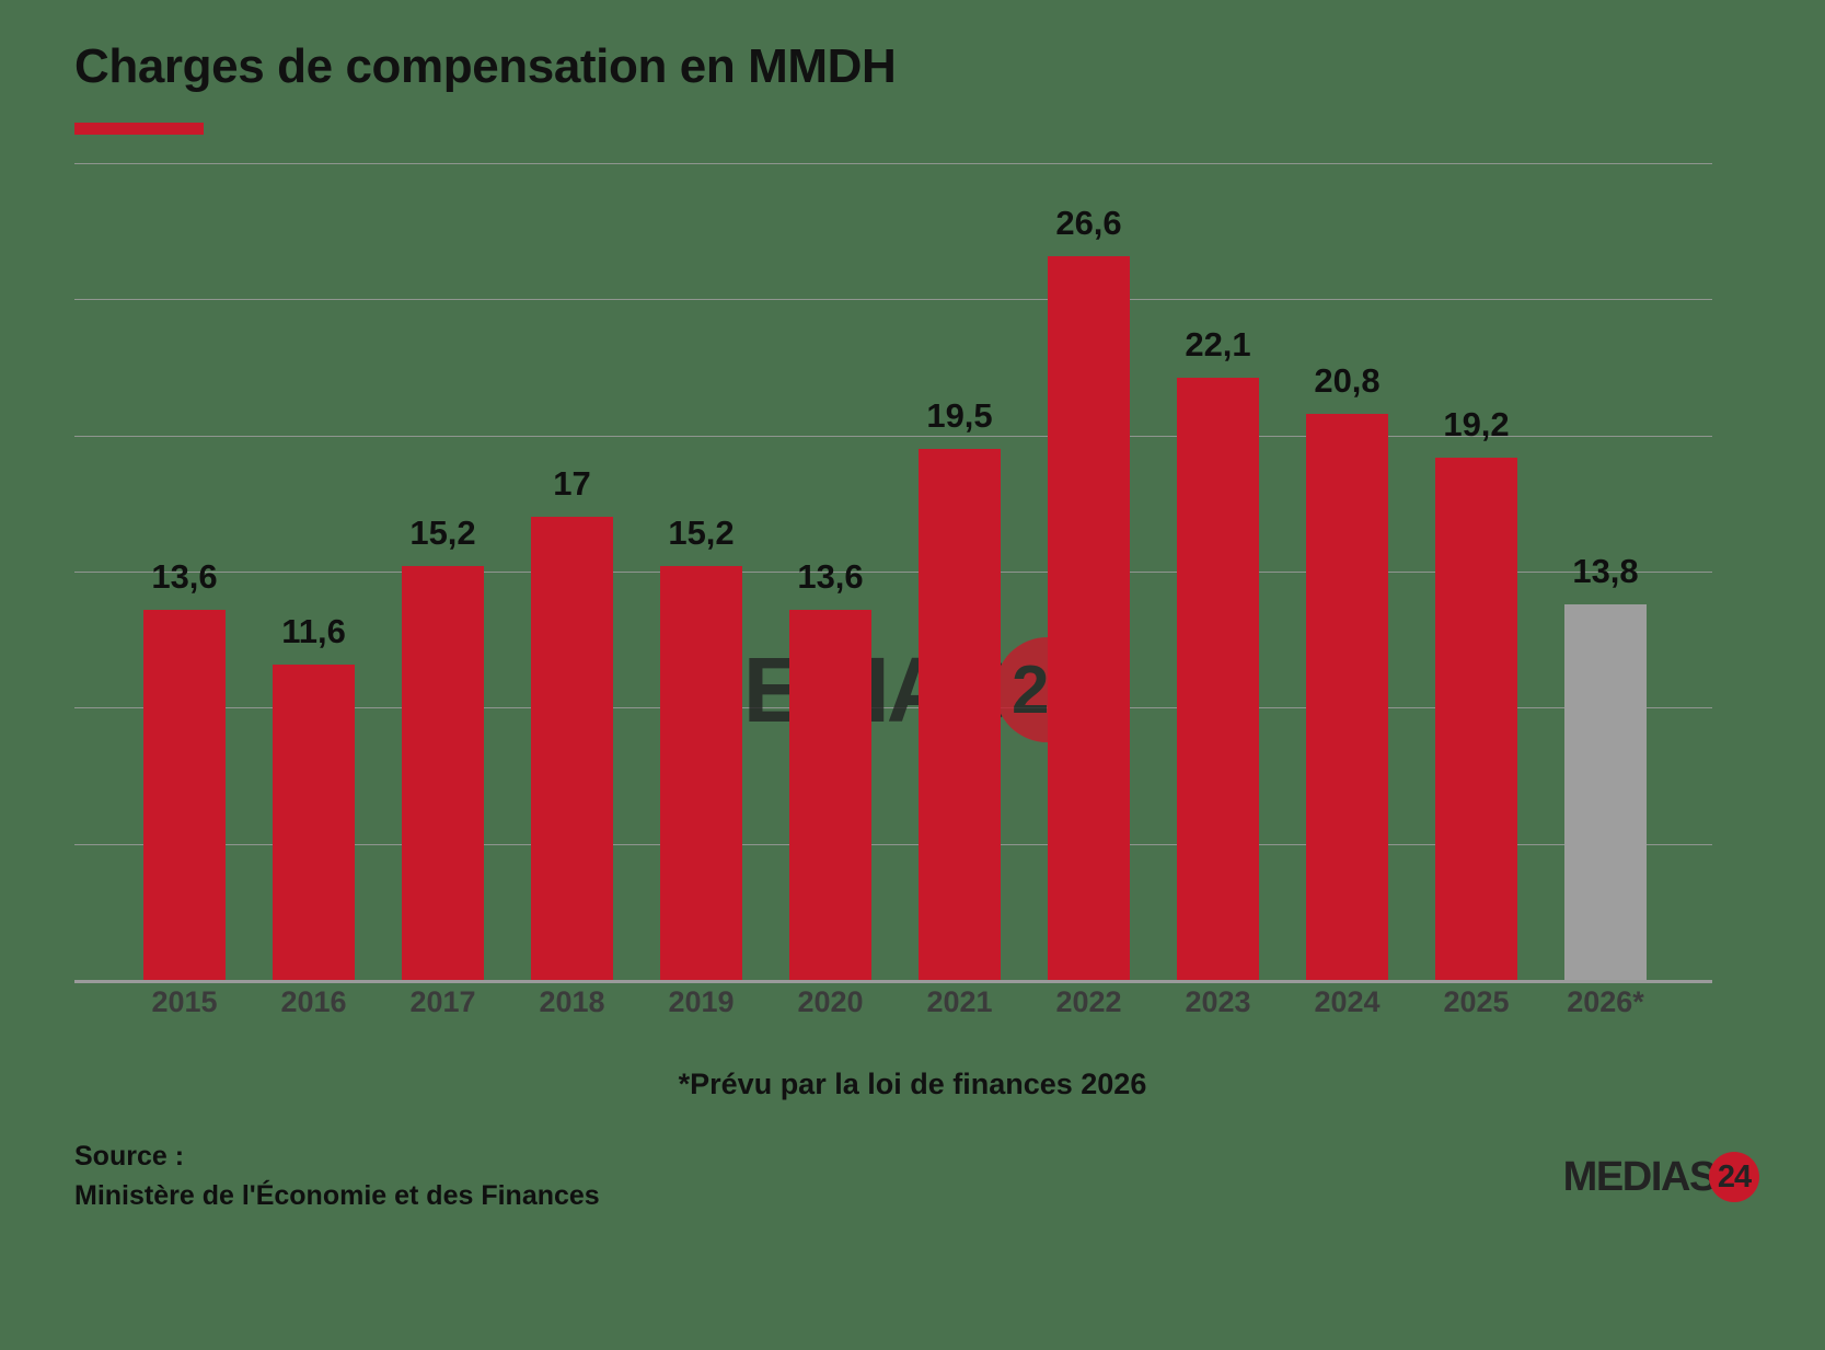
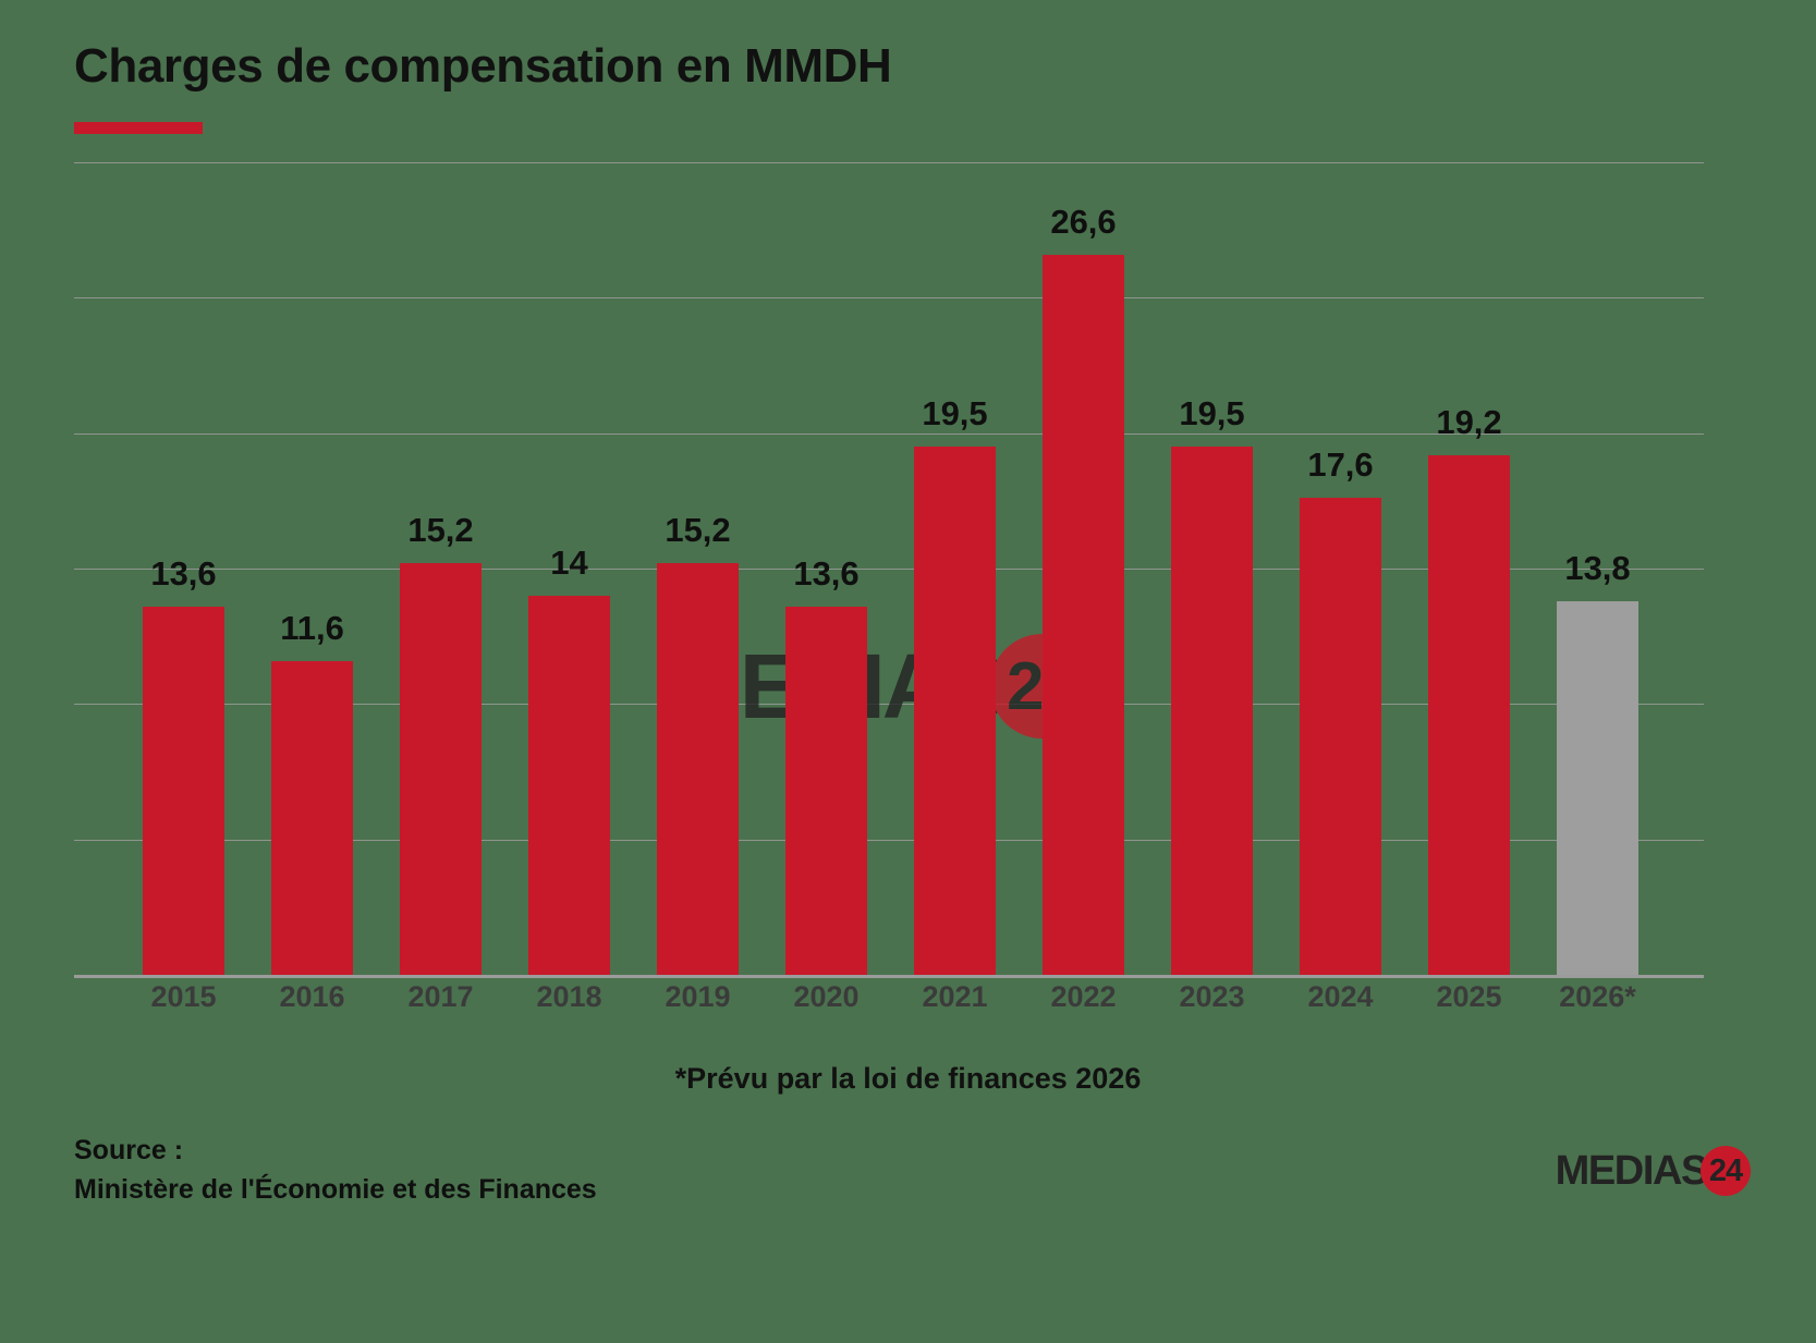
2018: 17 -> 14
2023: 22,1 -> 19,5
2024: 20,8 -> 17,6
